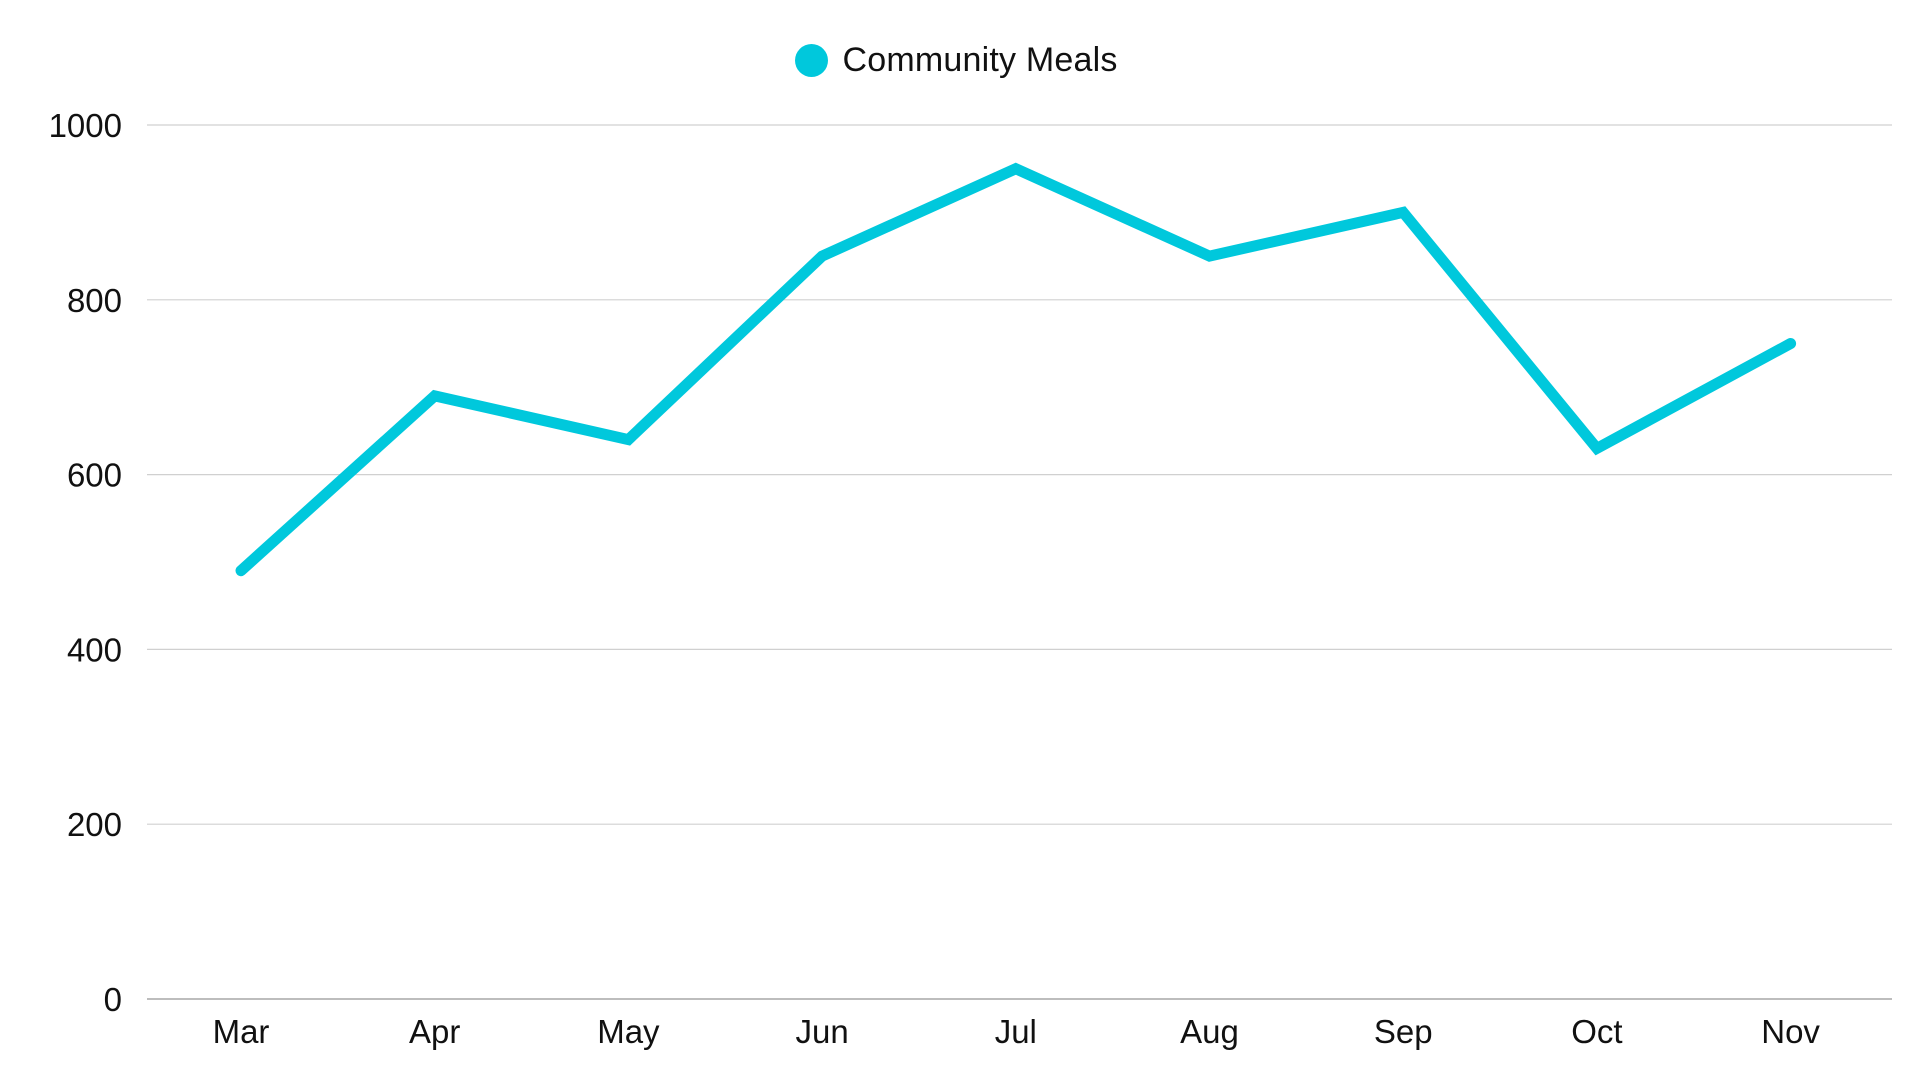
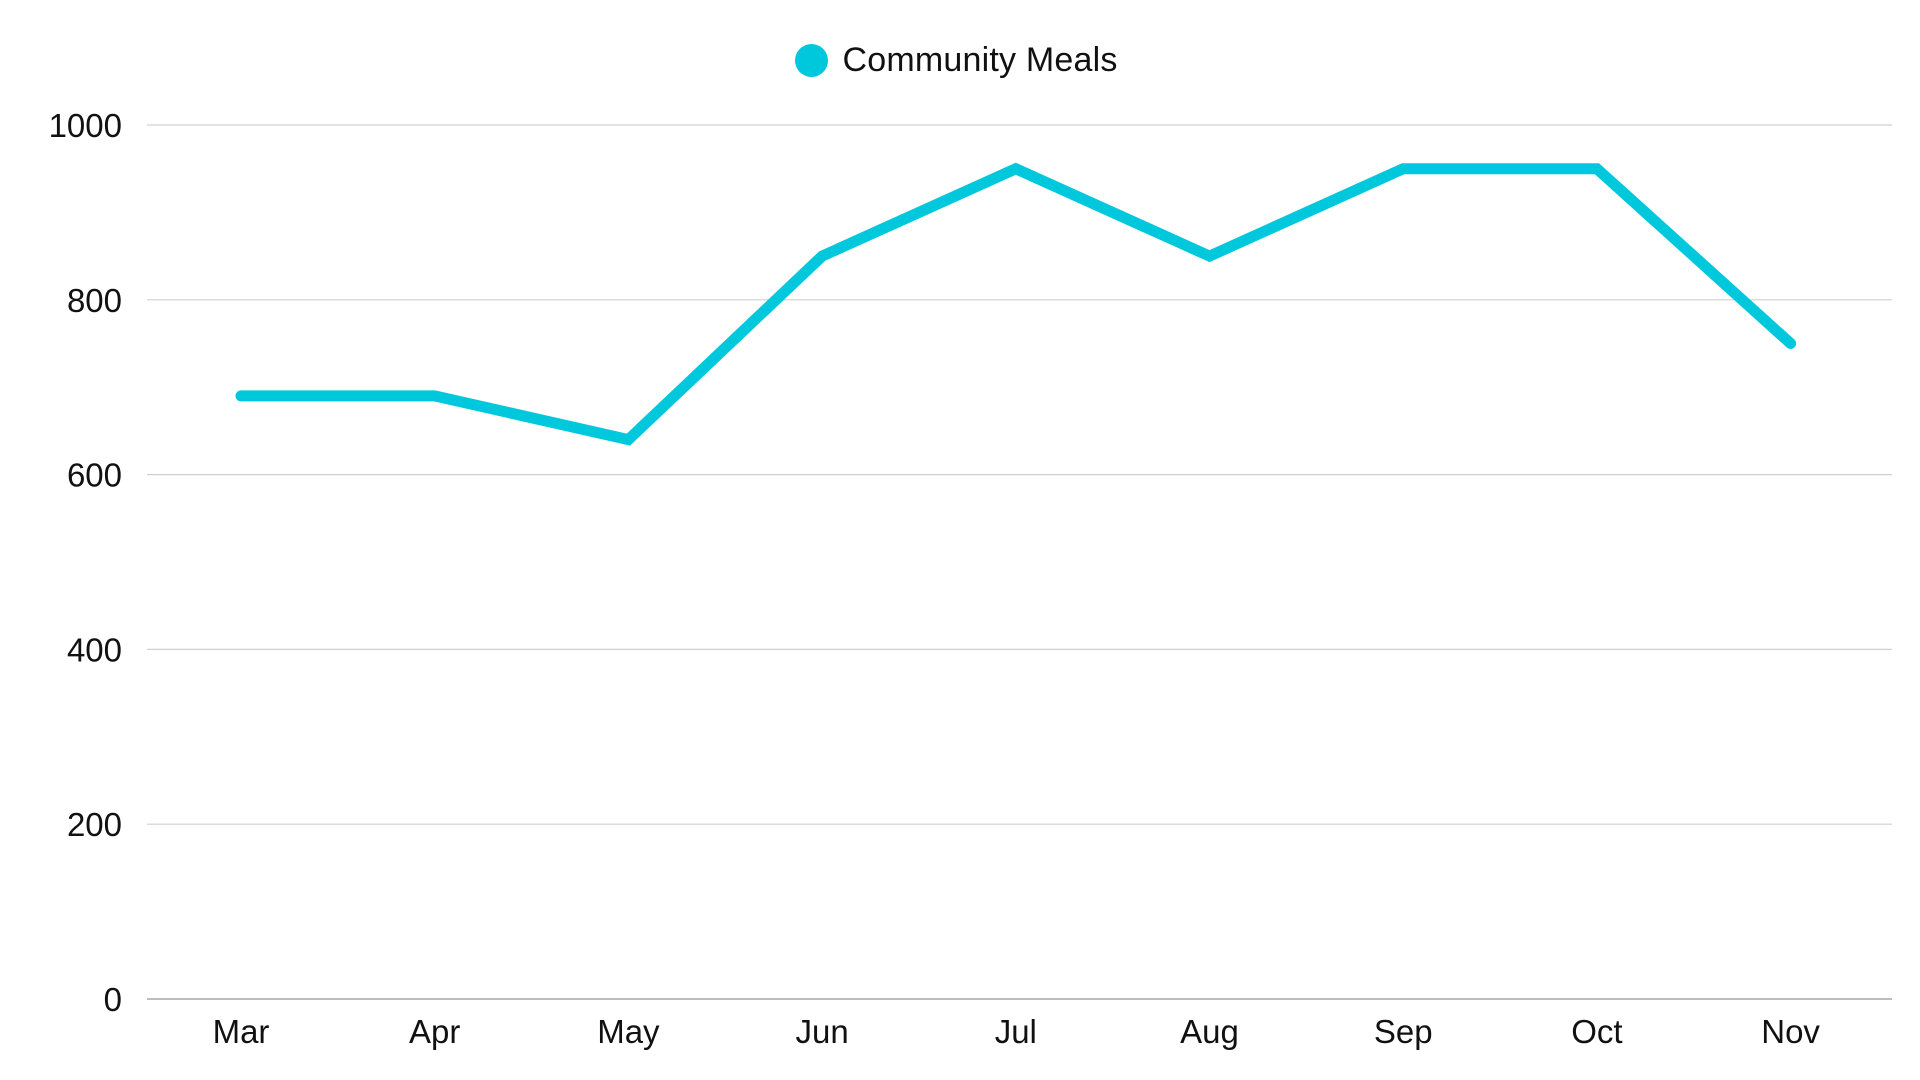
Mar: 490 -> 690
Sep: 900 -> 950
Oct: 630 -> 950
